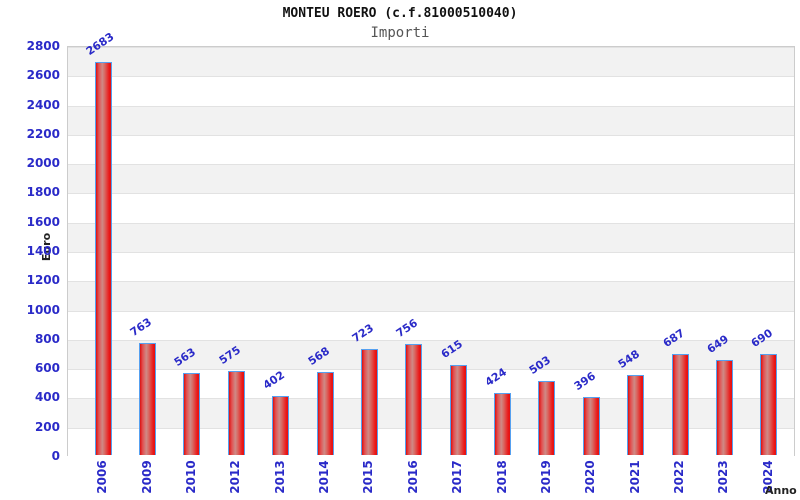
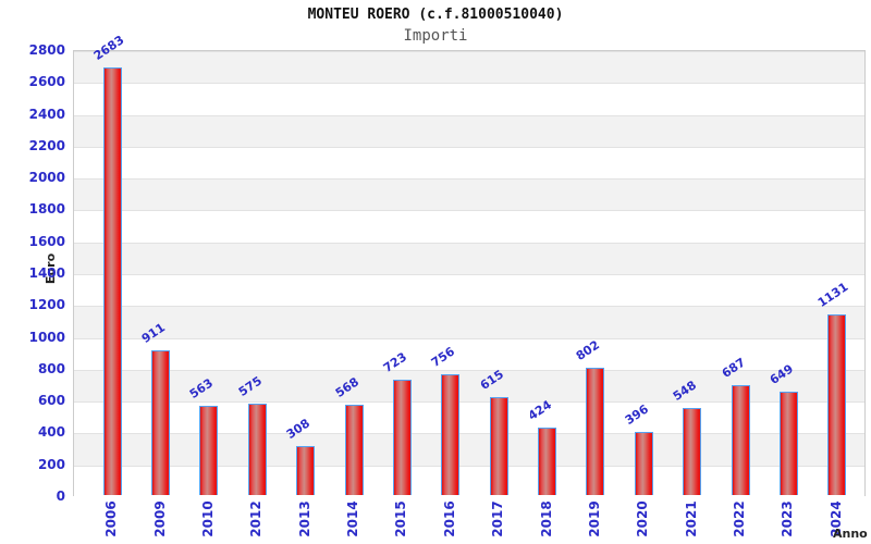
2009: 763 -> 911
2013: 402 -> 308
2019: 503 -> 802
2024: 690 -> 1131
